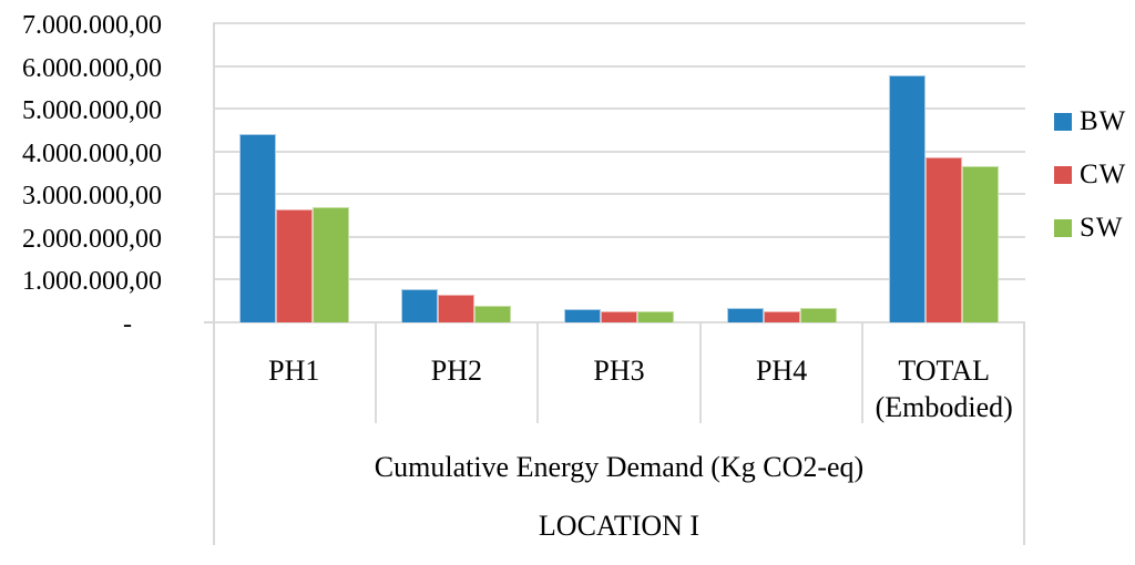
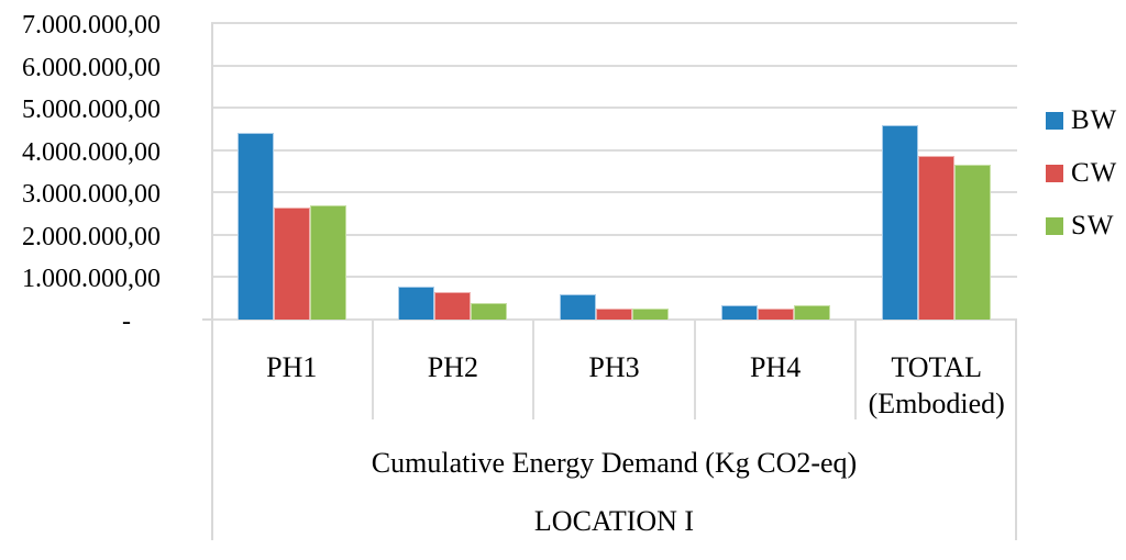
BW/PH3: 300000 -> 600000
BW/TOTAL (Embodied): 5800000 -> 4600000
